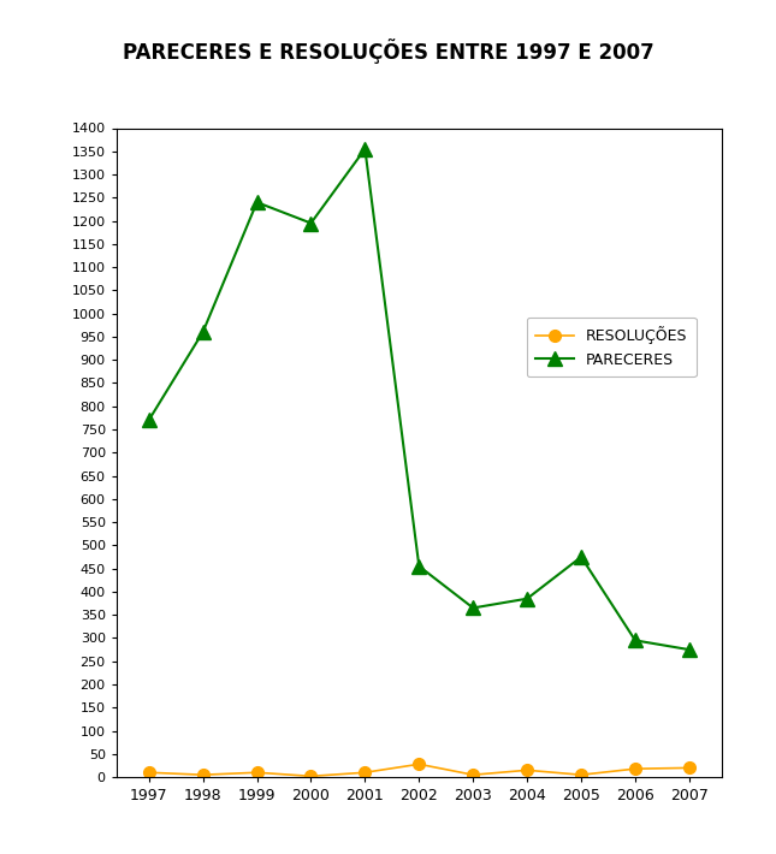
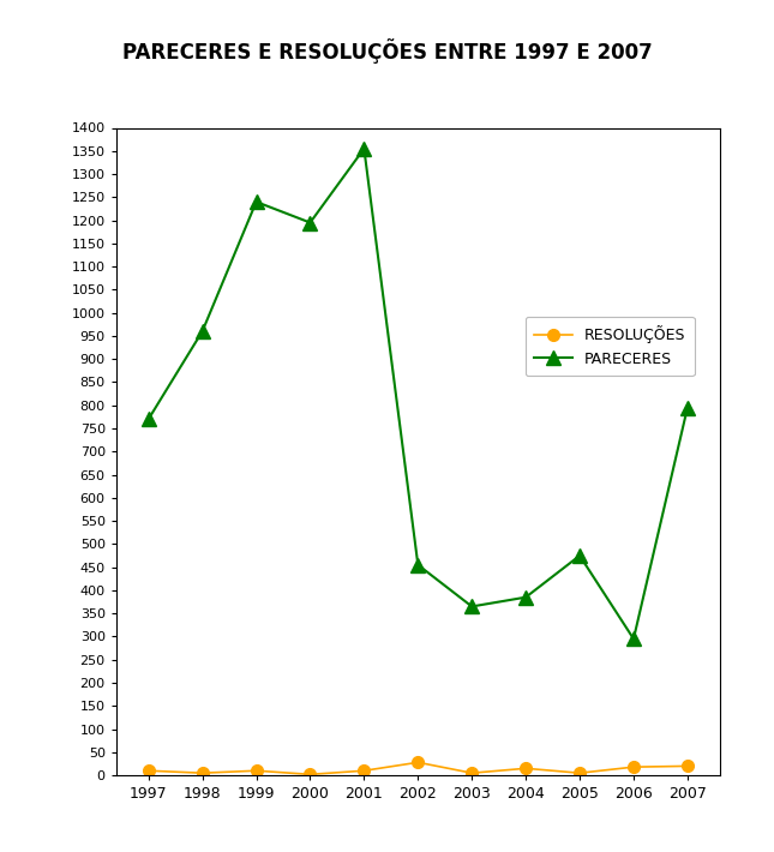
PARECERES/2007: 275 -> 795
